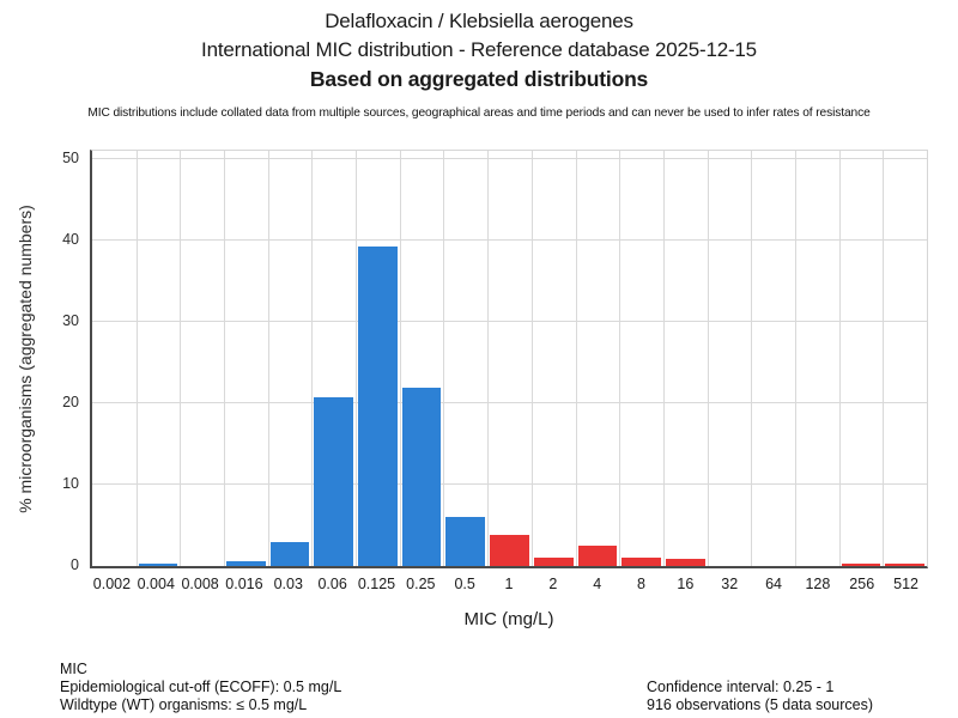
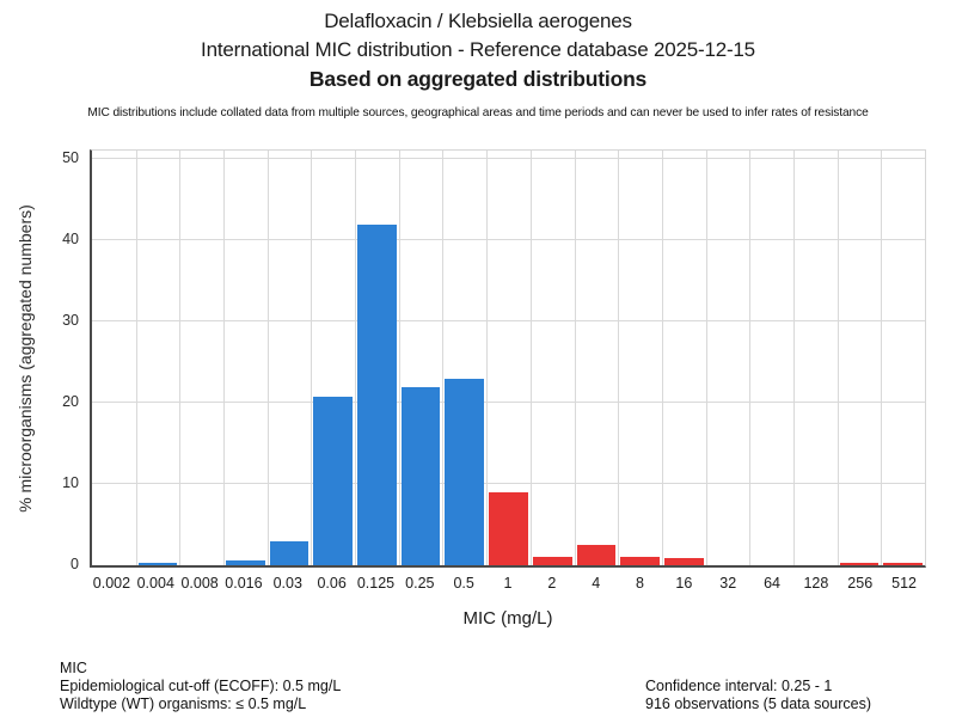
0.125: 39 -> 42
0.5: 6 -> 23
1: 4 -> 9
